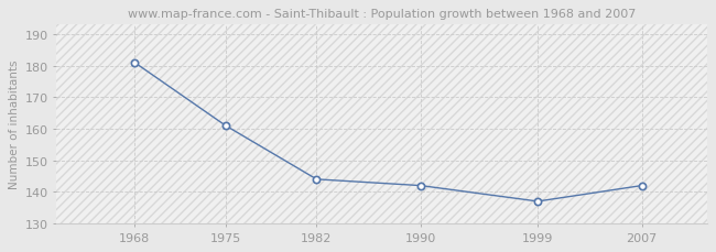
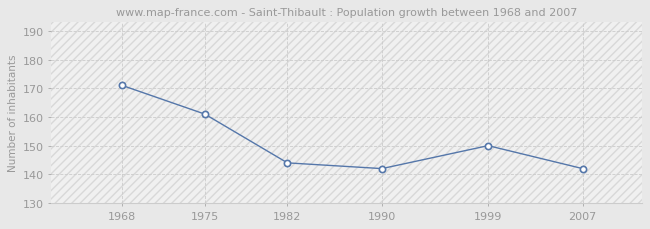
1968: 181 -> 171
1999: 137 -> 150
